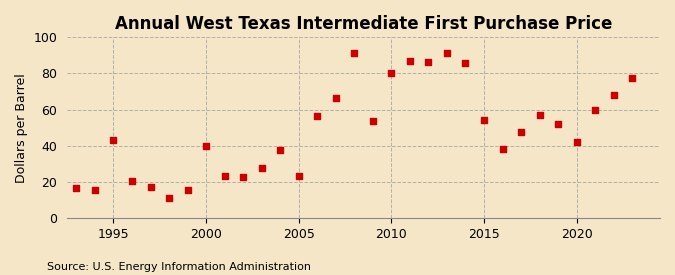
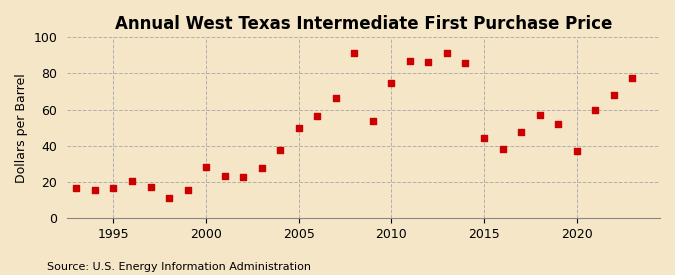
1995: 43 -> 17
2000: 40 -> 28
2005: 23 -> 50
2010: 80 -> 75
2015: 54 -> 44
2020: 42 -> 37
